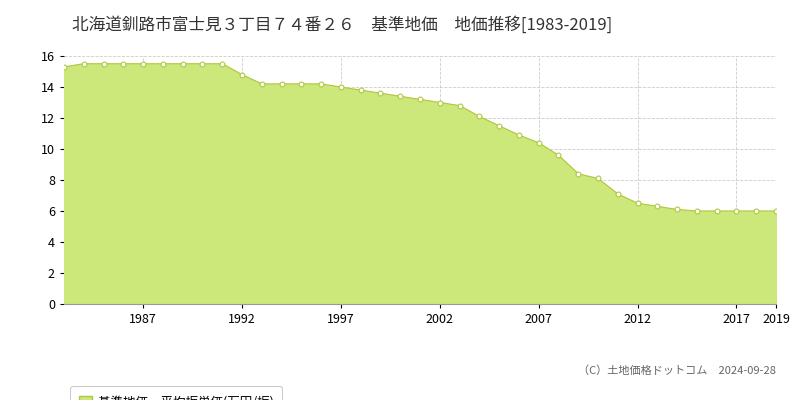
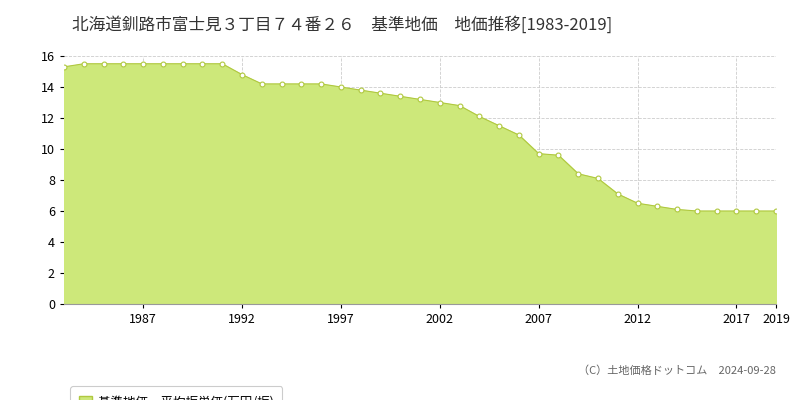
2007: 10.4 -> 9.7
